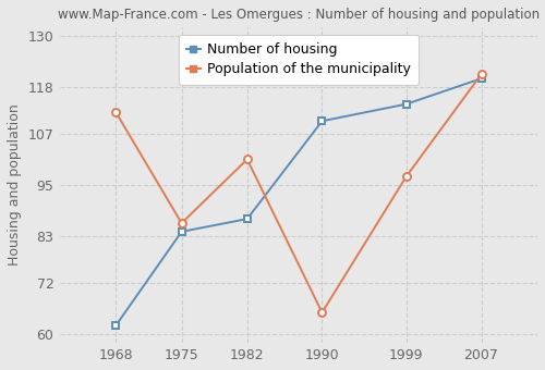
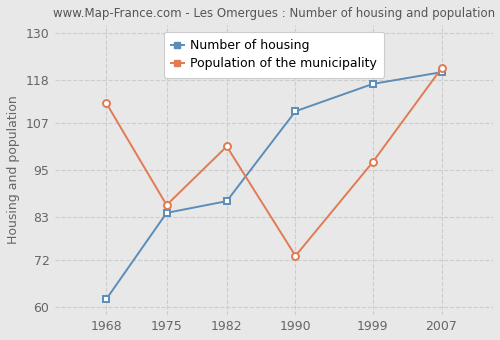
Population of the municipality/1990: 65 -> 73
Number of housing/1999: 114 -> 117
